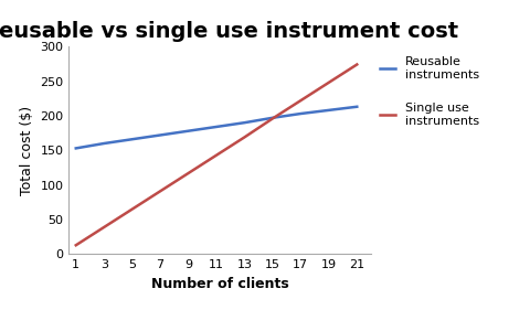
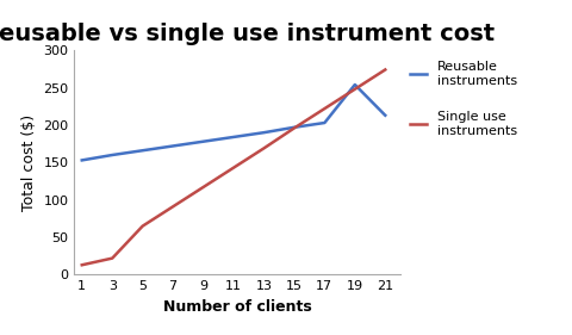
Single use instruments/3: 39 -> 22
Reusable instruments/19: 208 -> 254
